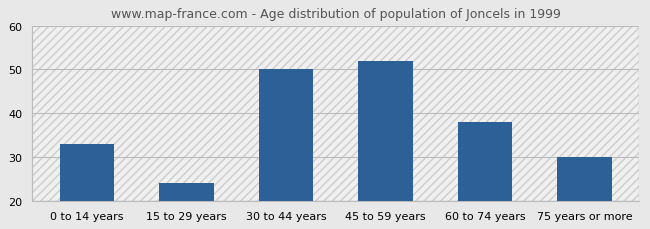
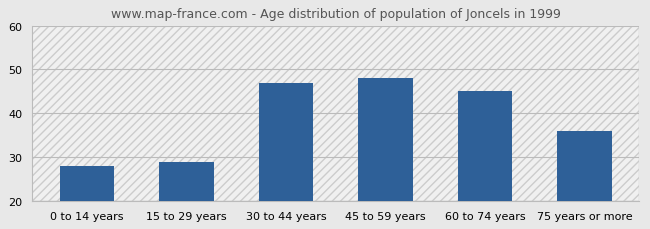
0 to 14 years: 33 -> 28
15 to 29 years: 24 -> 29
30 to 44 years: 50 -> 47
45 to 59 years: 52 -> 48
60 to 74 years: 38 -> 45
75 years or more: 30 -> 36
